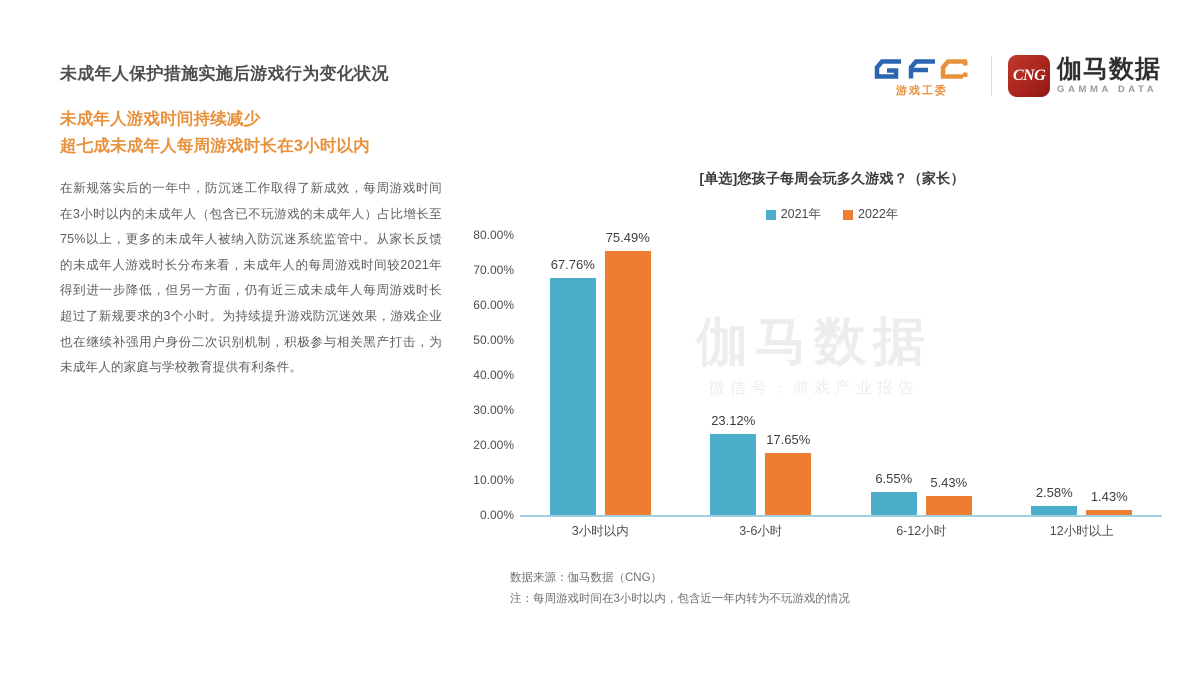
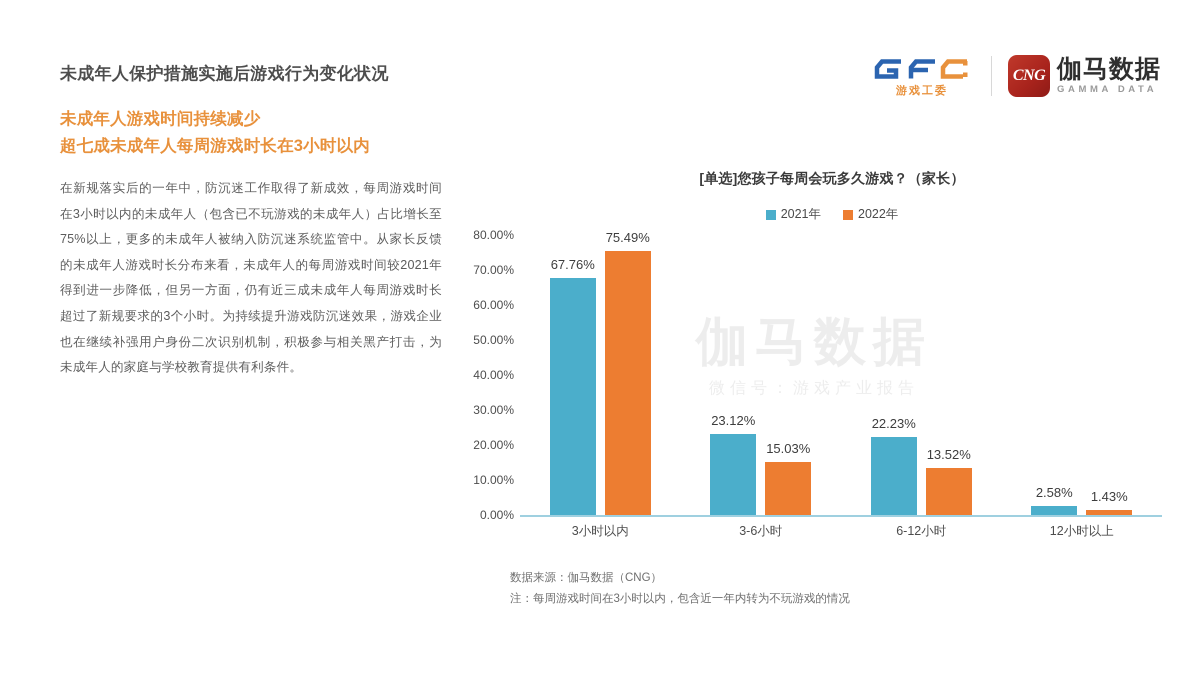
2022年/3-6小时: 17.65% -> 15.03%
2021年/6-12小时: 6.55% -> 22.23%
2022年/6-12小时: 5.43% -> 13.52%
